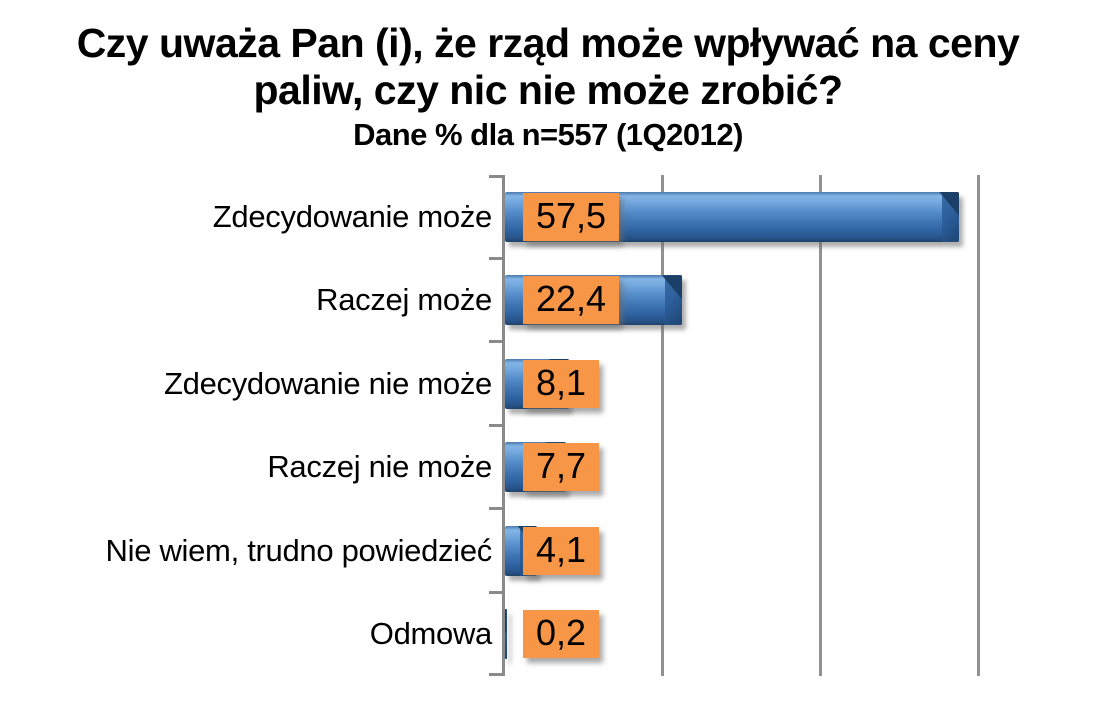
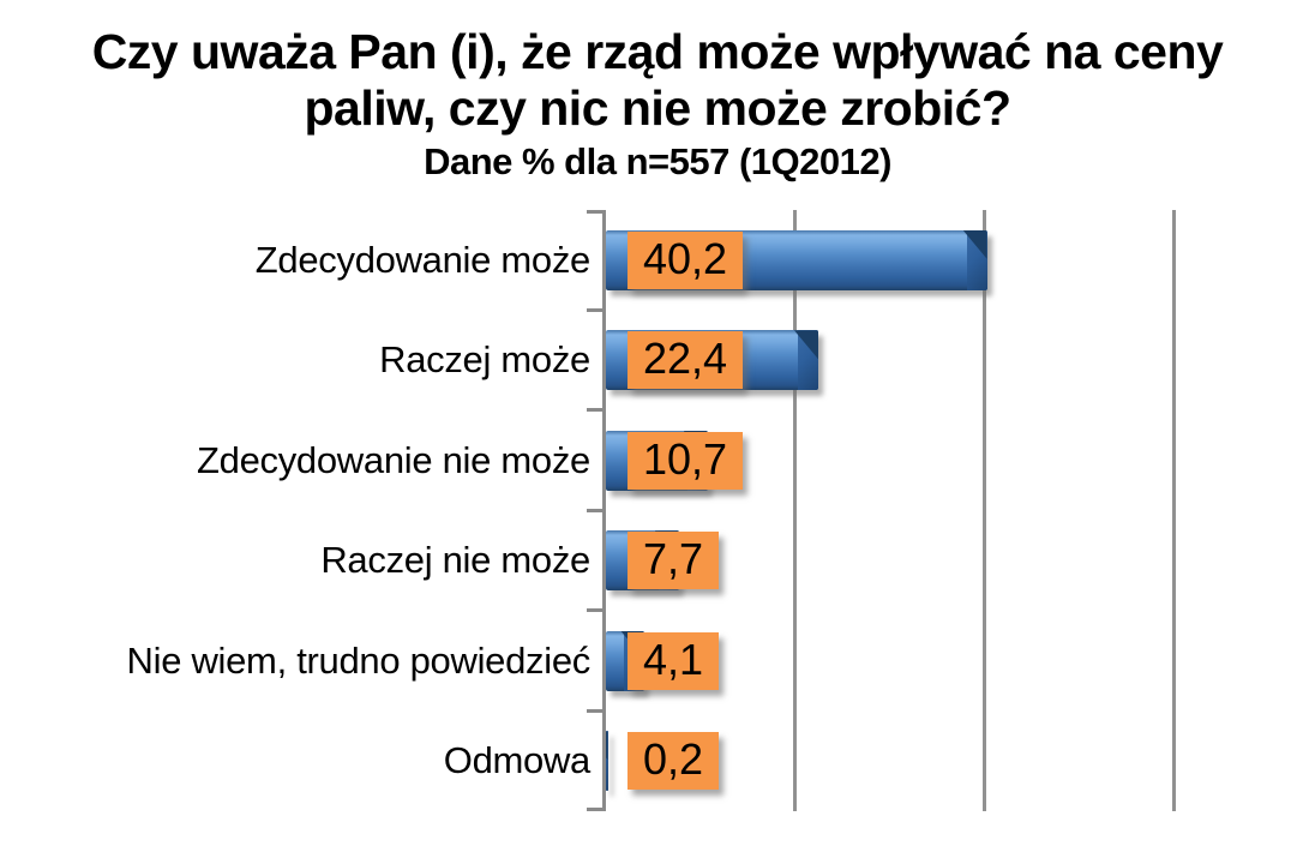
Zdecydowanie może: 57,5 -> 40,2
Zdecydowanie nie może: 8,1 -> 10,7
